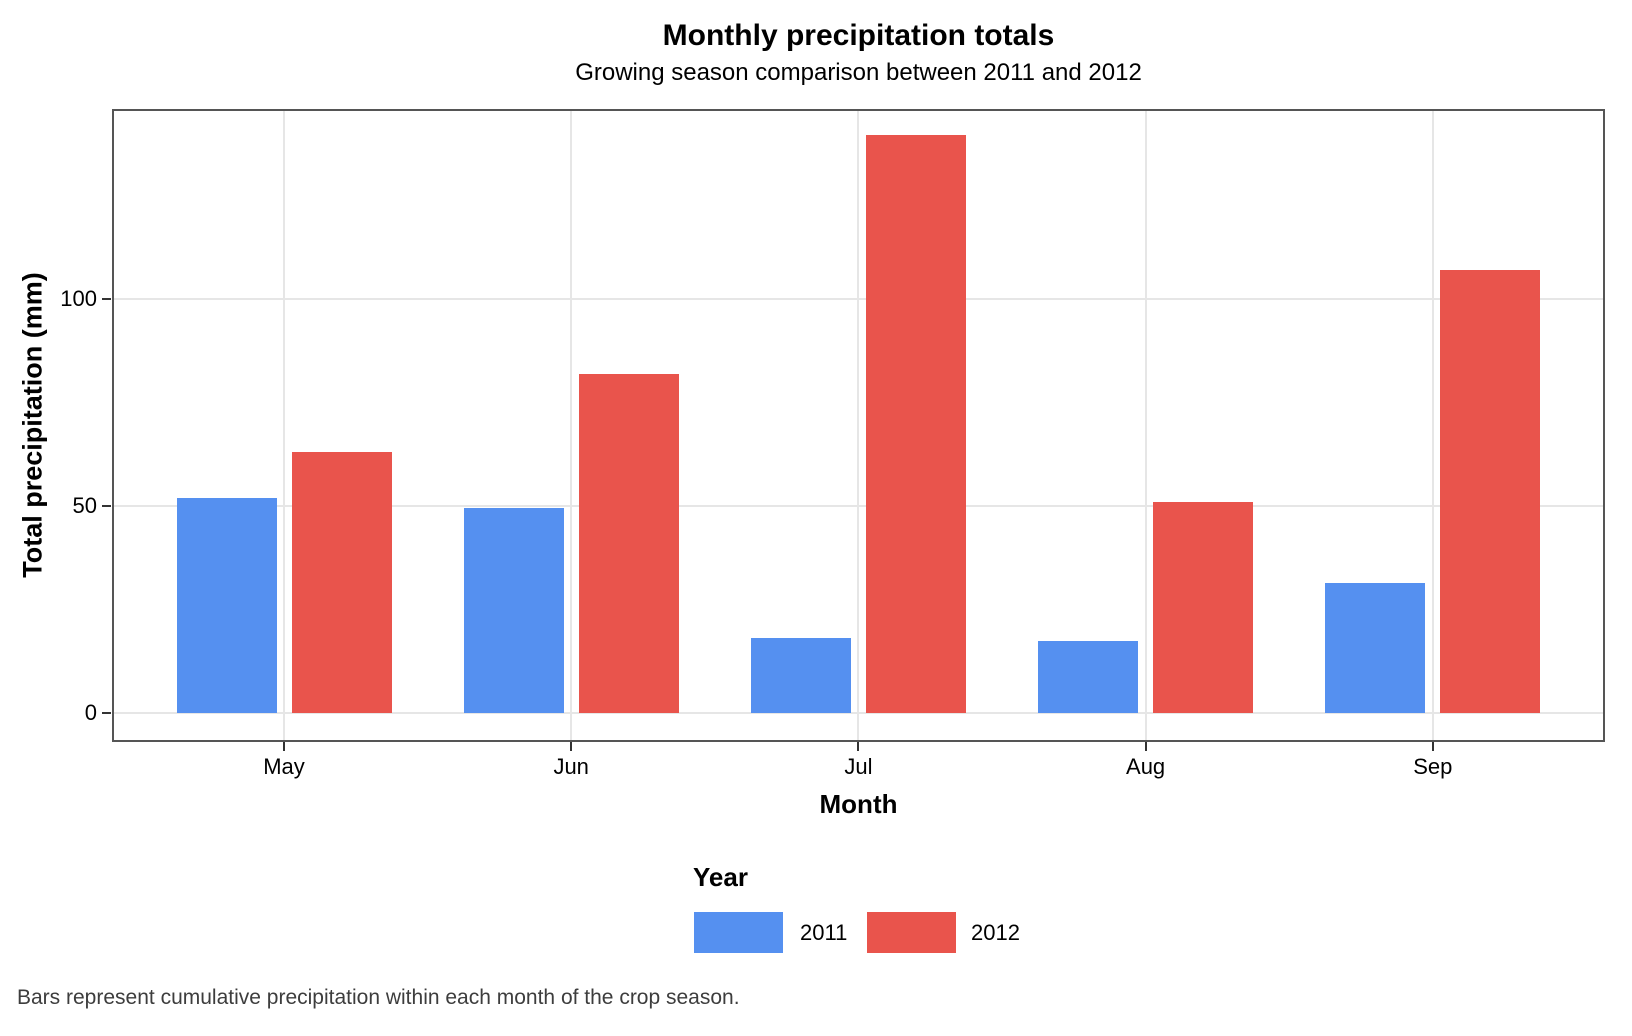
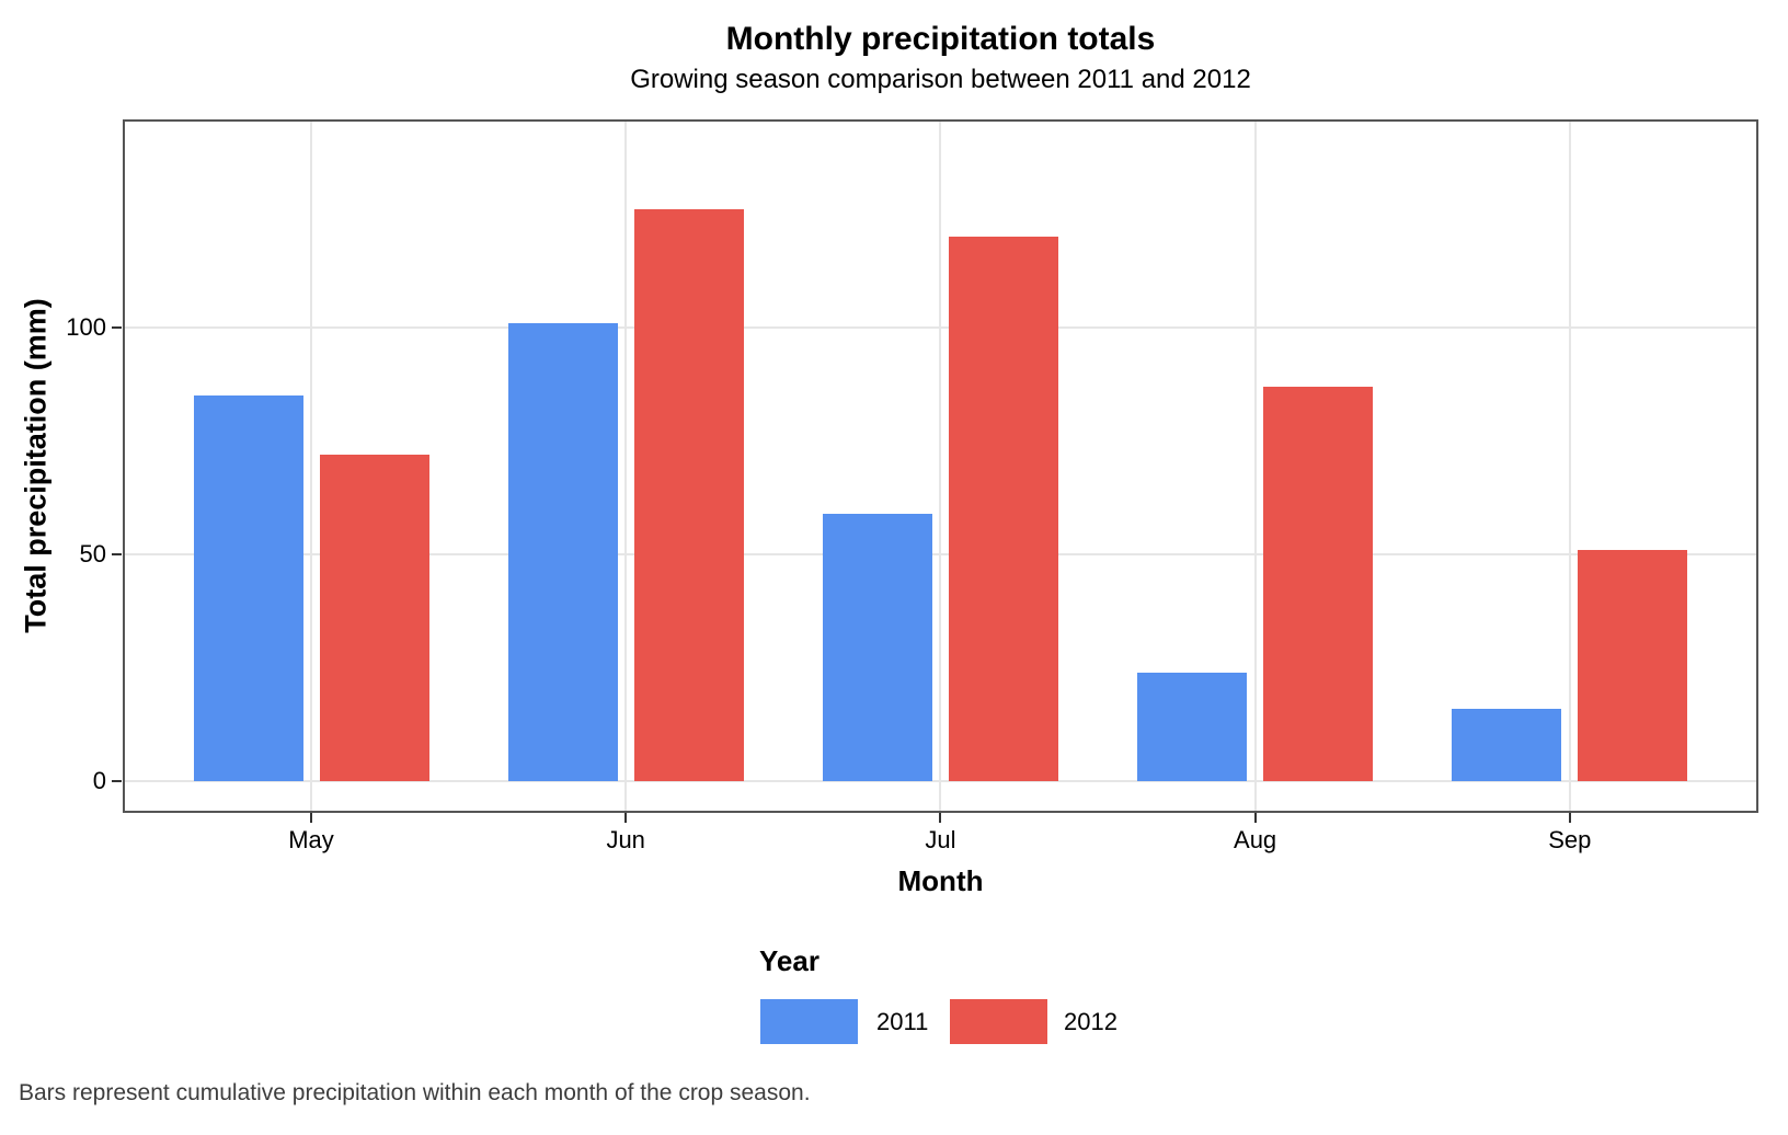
2011/May: 52 -> 85
2012/May: 63 -> 72
2011/Jun: 50 -> 101
2012/Jun: 82 -> 126
2011/Jul: 18 -> 59
2012/Jul: 140 -> 120
2011/Aug: 18 -> 24
2012/Aug: 51 -> 87
2011/Sep: 32 -> 16
2012/Sep: 107 -> 51
